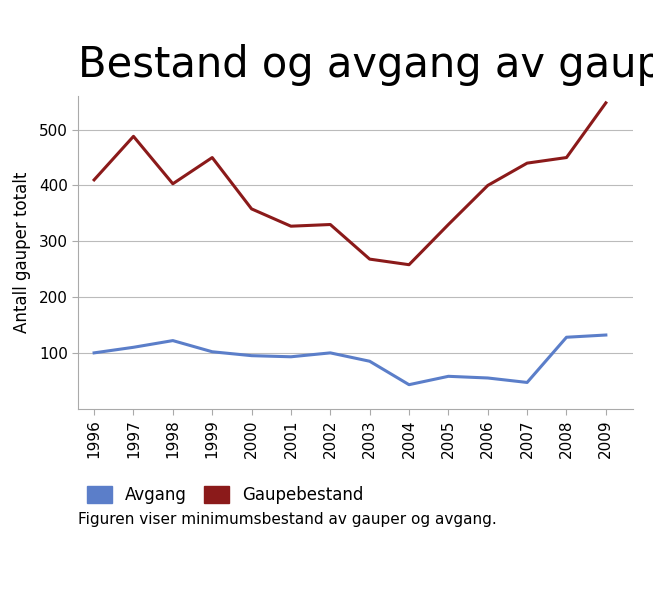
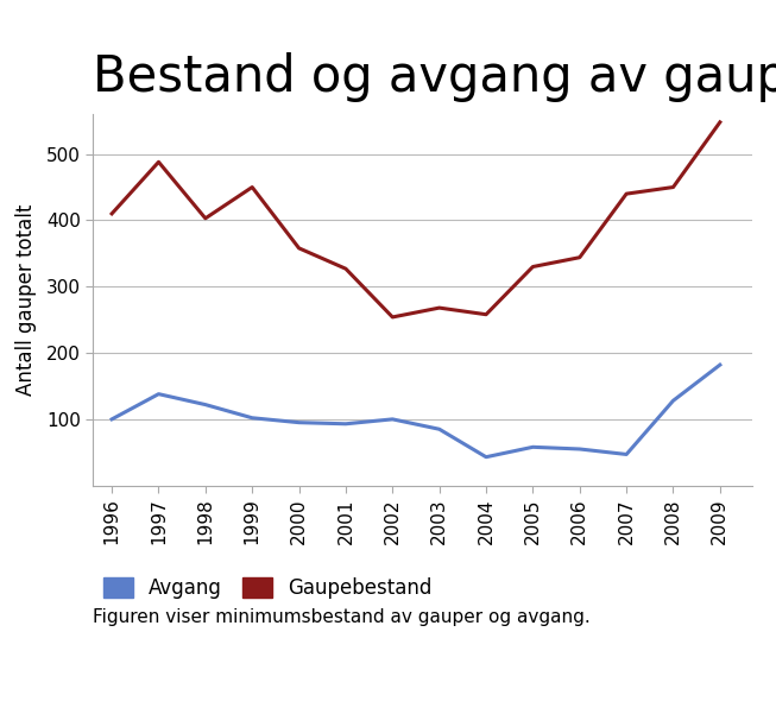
Avgang/1997: 110 -> 138
Gaupebestand/2002: 330 -> 254
Gaupebestand/2006: 400 -> 344
Avgang/2009: 132 -> 182
